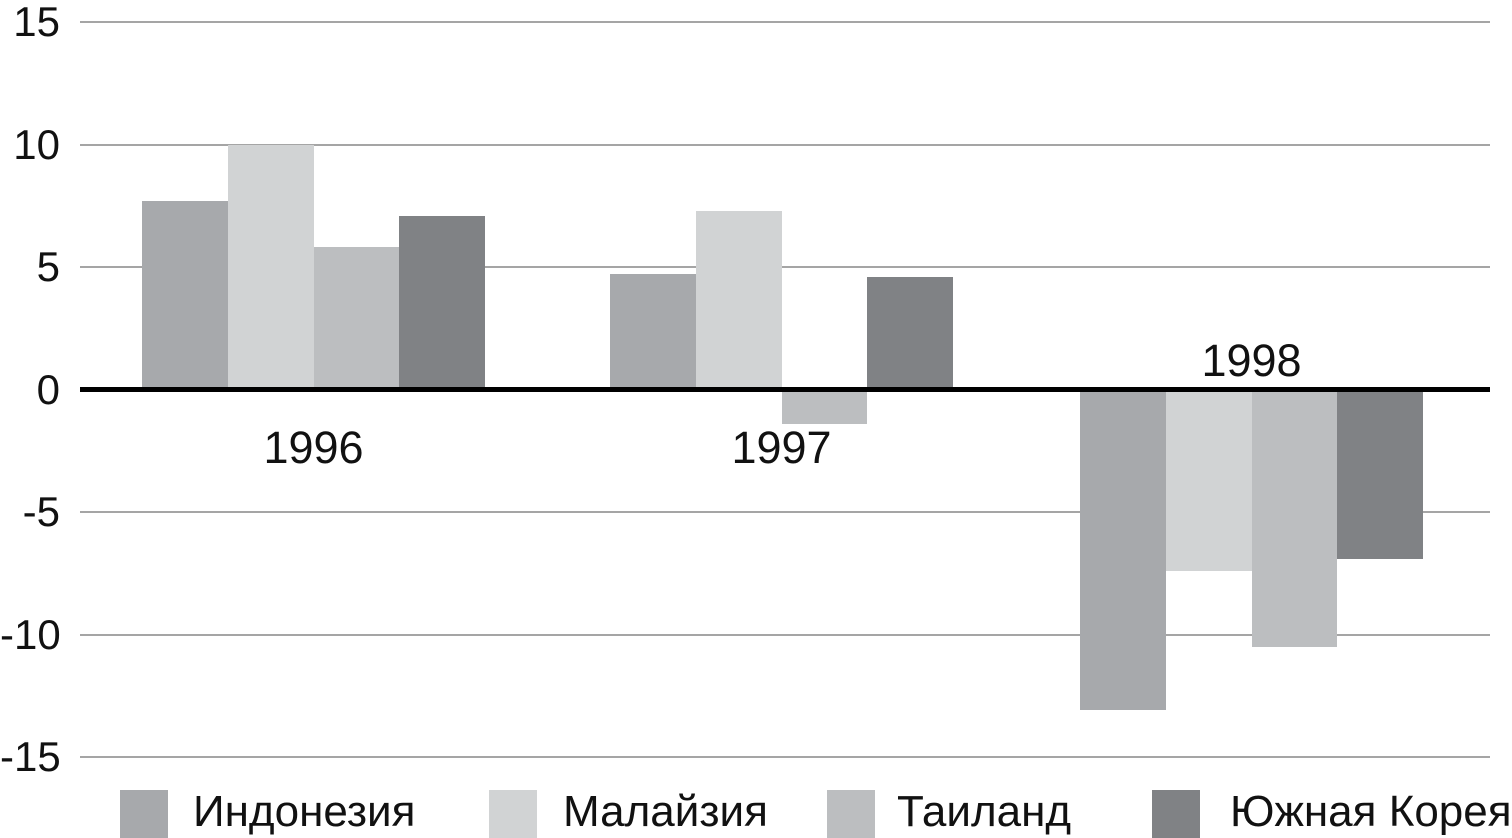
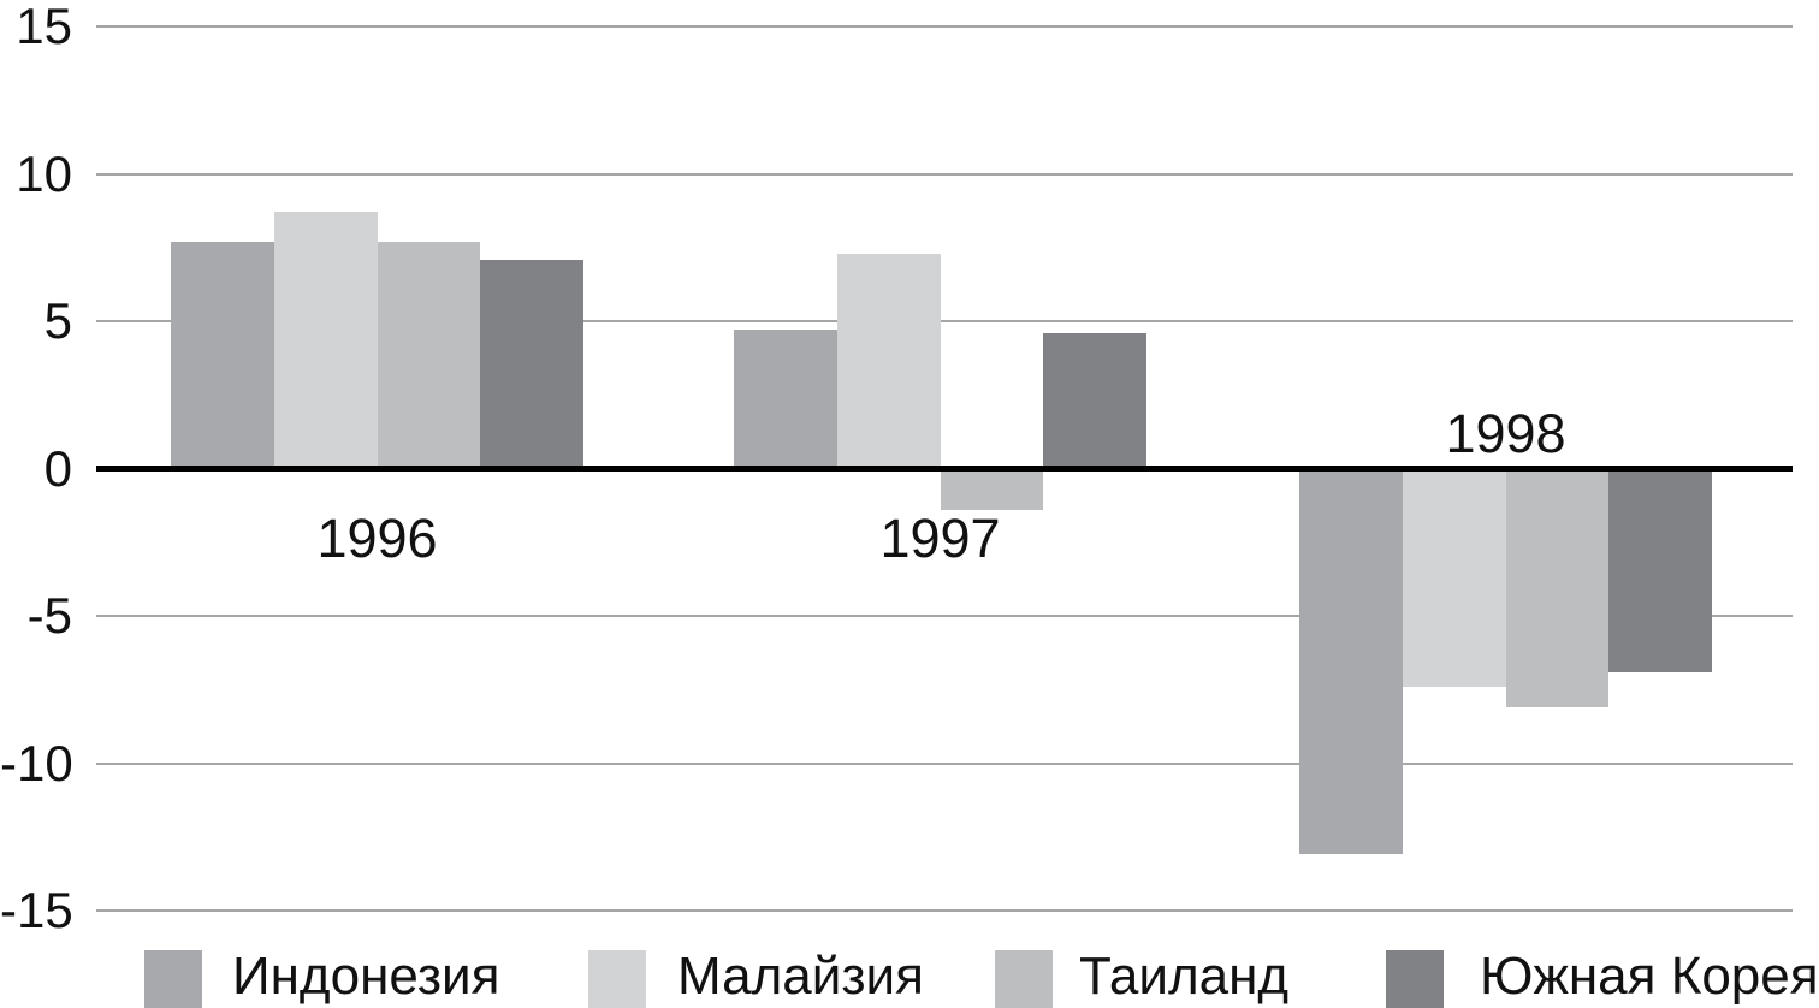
Малайзия/1996: 10.0 -> 8.7
Таиланд/1996: 5.8 -> 7.7
Таиланд/1998: -10.5 -> -8.1
